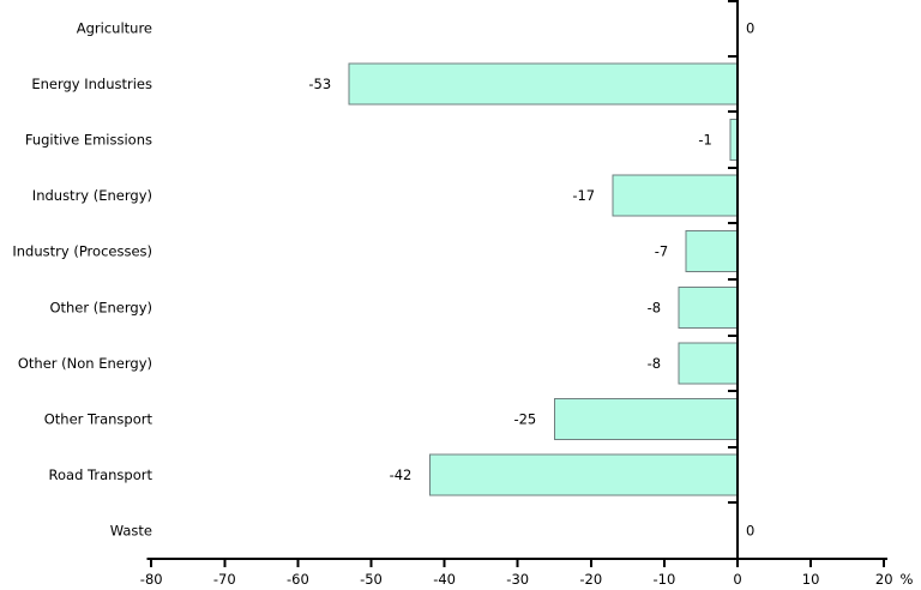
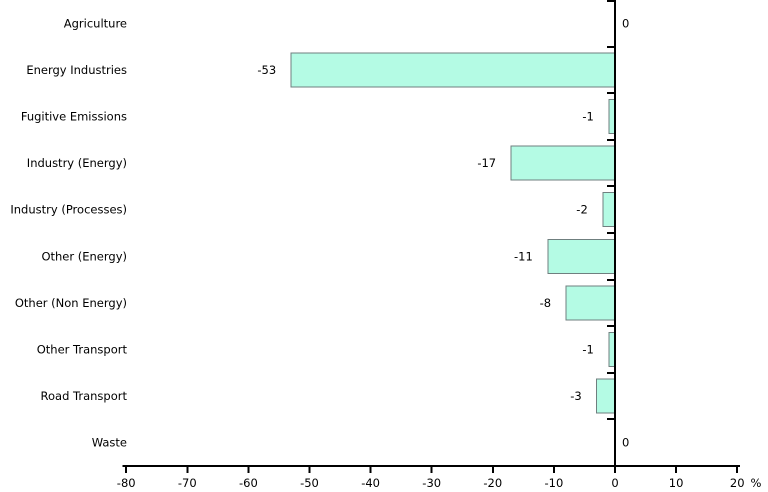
Industry (Processes): -7 -> -2
Other (Energy): -8 -> -11
Other Transport: -25 -> -1
Road Transport: -42 -> -3
